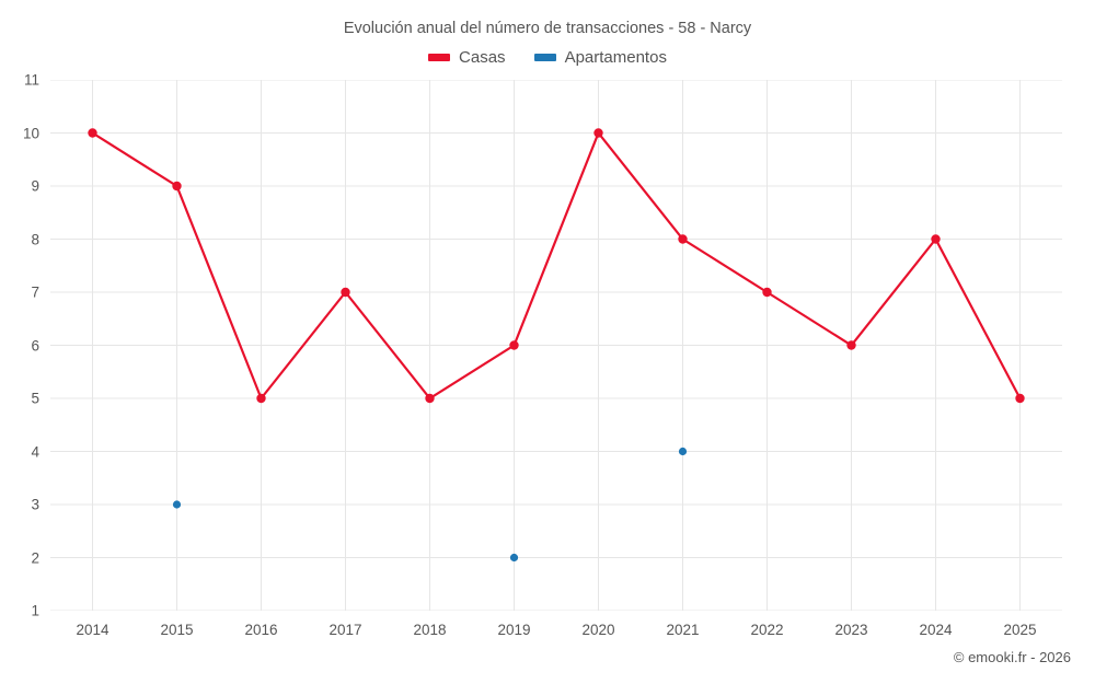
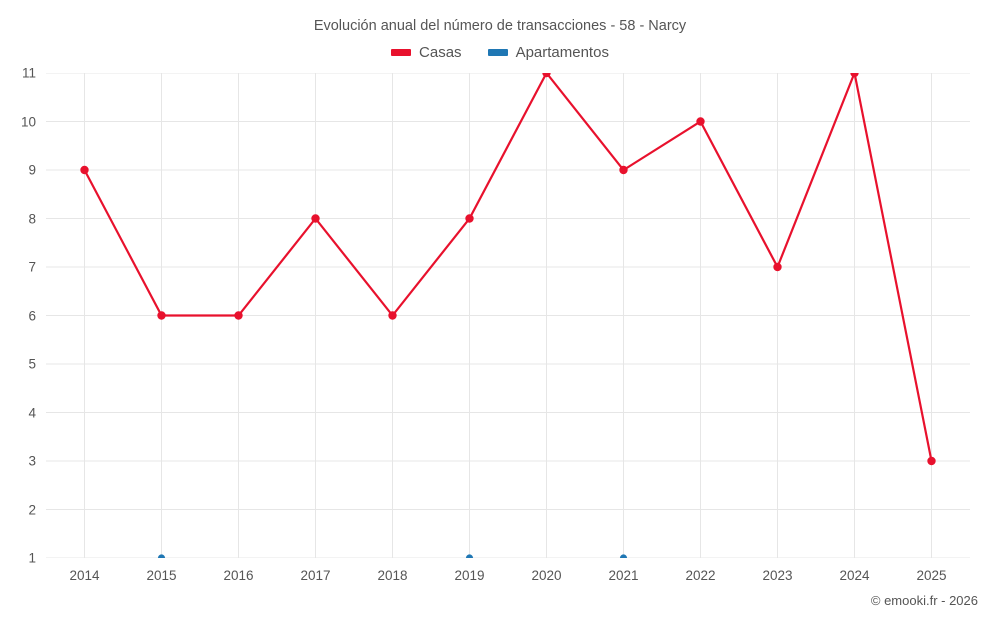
Casas/2014: 10 -> 9
Casas/2015: 9 -> 6
Apartamentos/2015: 3 -> 1
Casas/2016: 5 -> 6
Casas/2017: 7 -> 8
Casas/2018: 5 -> 6
Casas/2019: 6 -> 8
Apartamentos/2019: 2 -> 1
Casas/2020: 10 -> 11
Casas/2021: 8 -> 9
Apartamentos/2021: 4 -> 1
Casas/2022: 7 -> 10
Casas/2023: 6 -> 7
Casas/2024: 8 -> 11
Casas/2025: 5 -> 3
